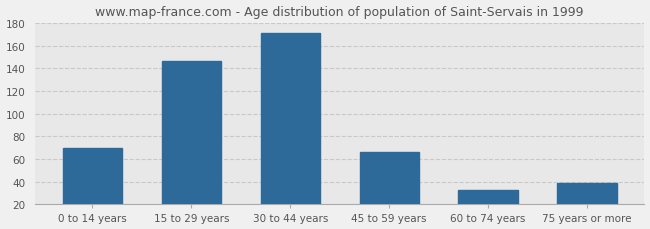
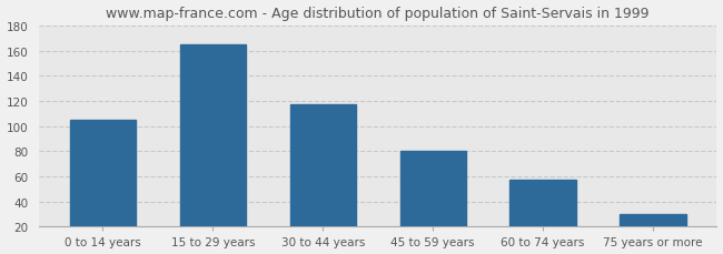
0 to 14 years: 70 -> 105
15 to 29 years: 146 -> 165
30 to 44 years: 171 -> 117
45 to 59 years: 66 -> 80
60 to 74 years: 33 -> 57
75 years or more: 39 -> 30
